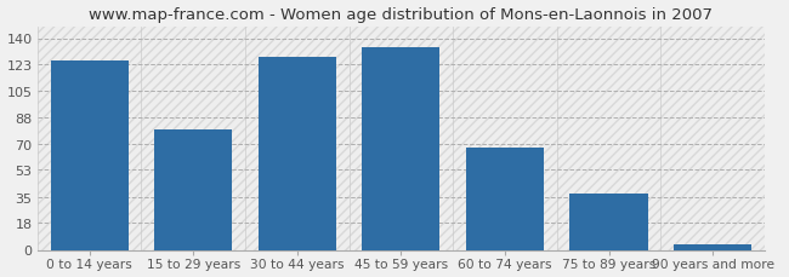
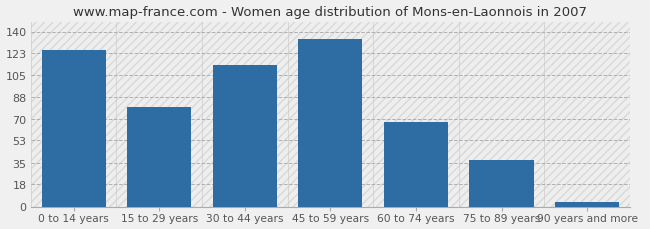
30 to 44 years: 128 -> 113
